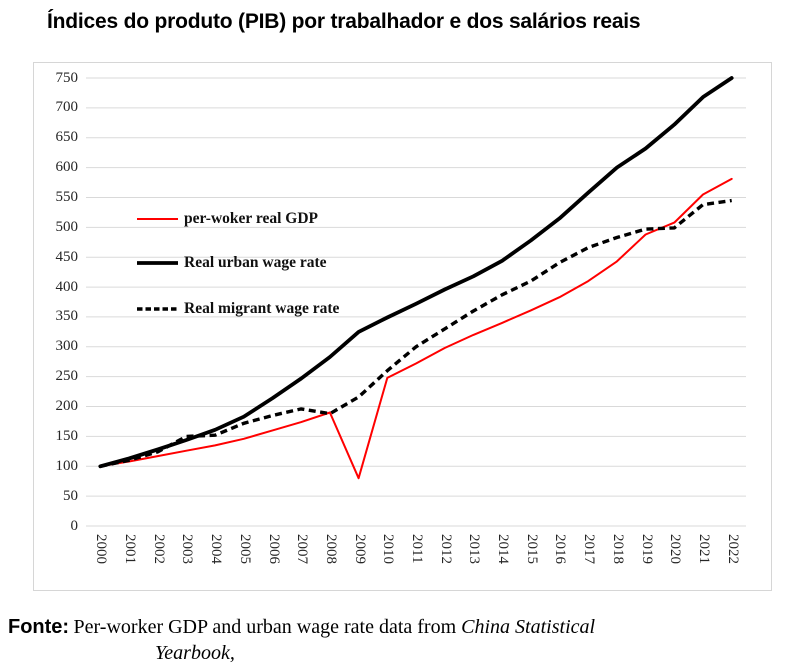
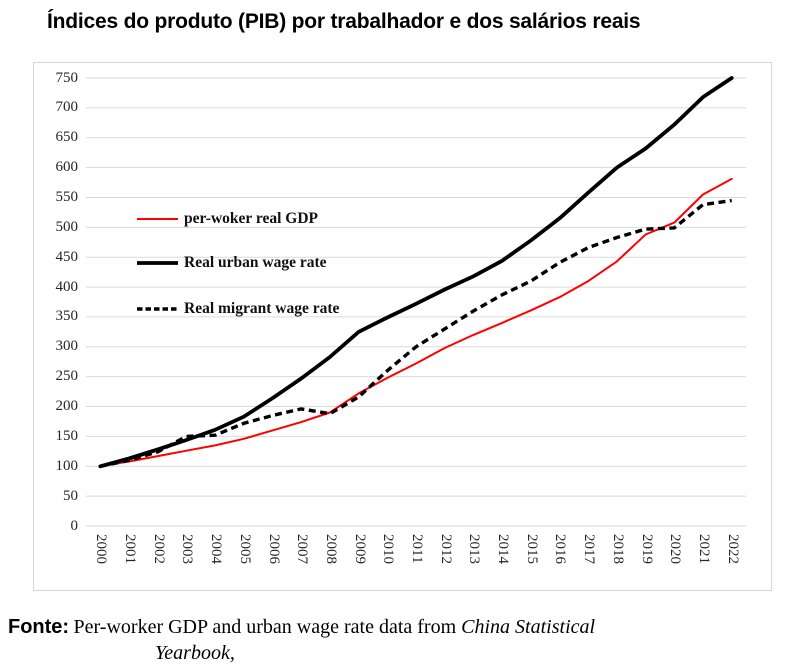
per-woker real GDP/2009: 80 -> 220
